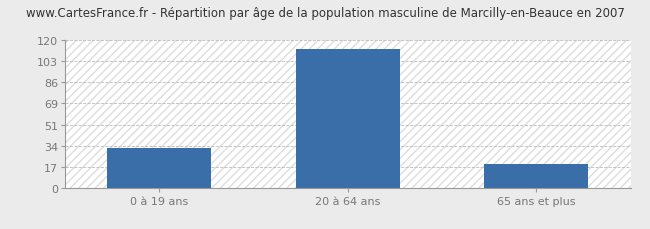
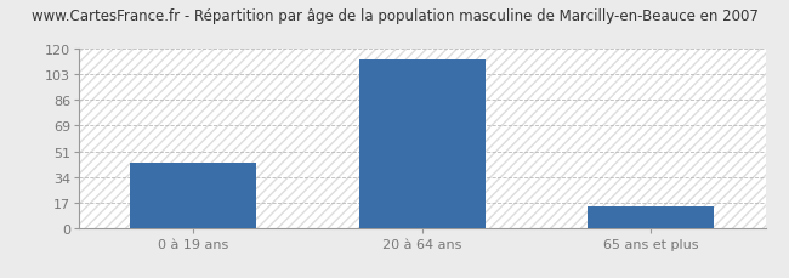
0 à 19 ans: 32 -> 44
65 ans et plus: 19 -> 14
